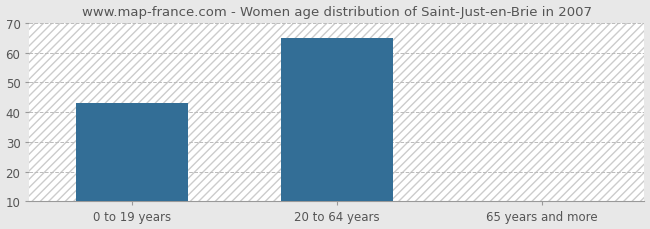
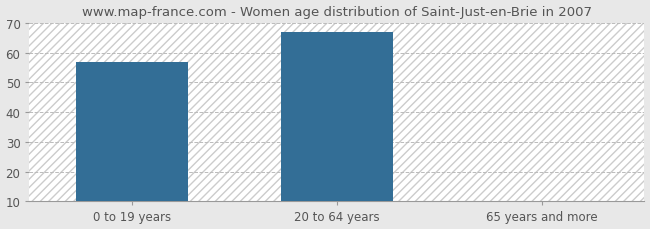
0 to 19 years: 43 -> 57
20 to 64 years: 65 -> 67
